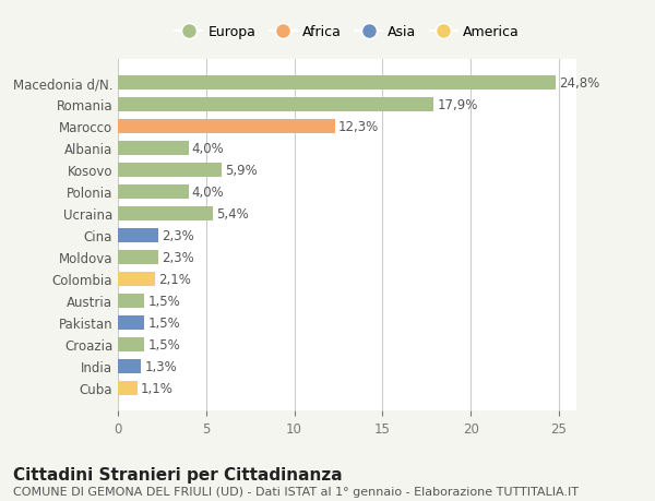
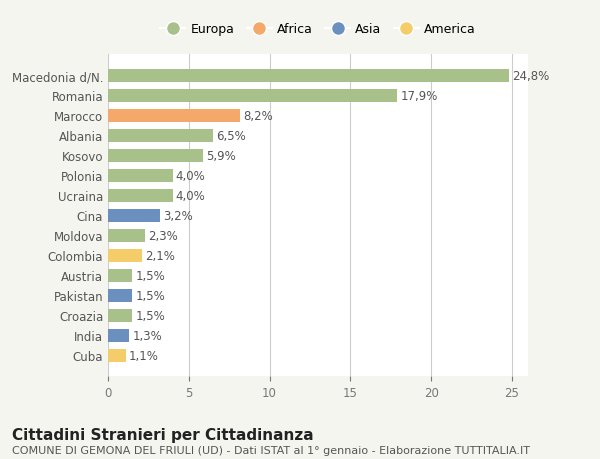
Marocco: 12,3% -> 8,2%
Albania: 4,0% -> 6,5%
Ucraina: 5,4% -> 4,0%
Cina: 2,3% -> 3,2%
